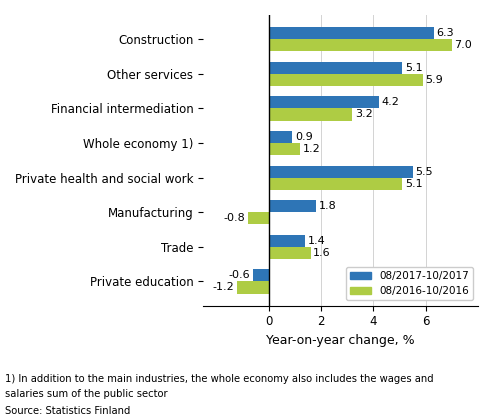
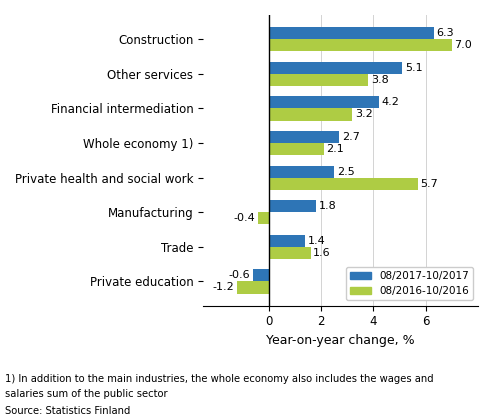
08/2016-10/2016/Other services: 5.9 -> 3.8
08/2017-10/2017/Whole economy 1): 0.9 -> 2.7
08/2016-10/2016/Whole economy 1): 1.2 -> 2.1
08/2017-10/2017/Private health and social work: 5.5 -> 2.5
08/2016-10/2016/Private health and social work: 5.1 -> 5.7
08/2016-10/2016/Manufacturing: -0.8 -> -0.4
